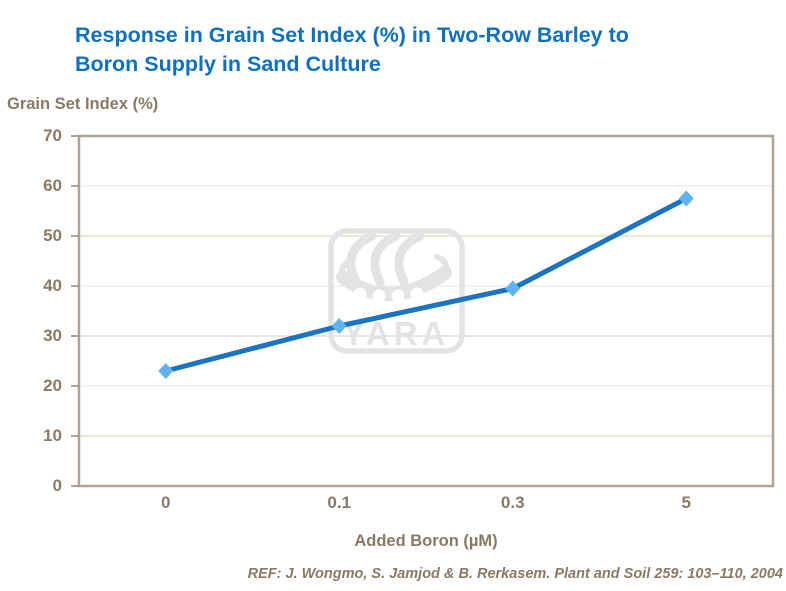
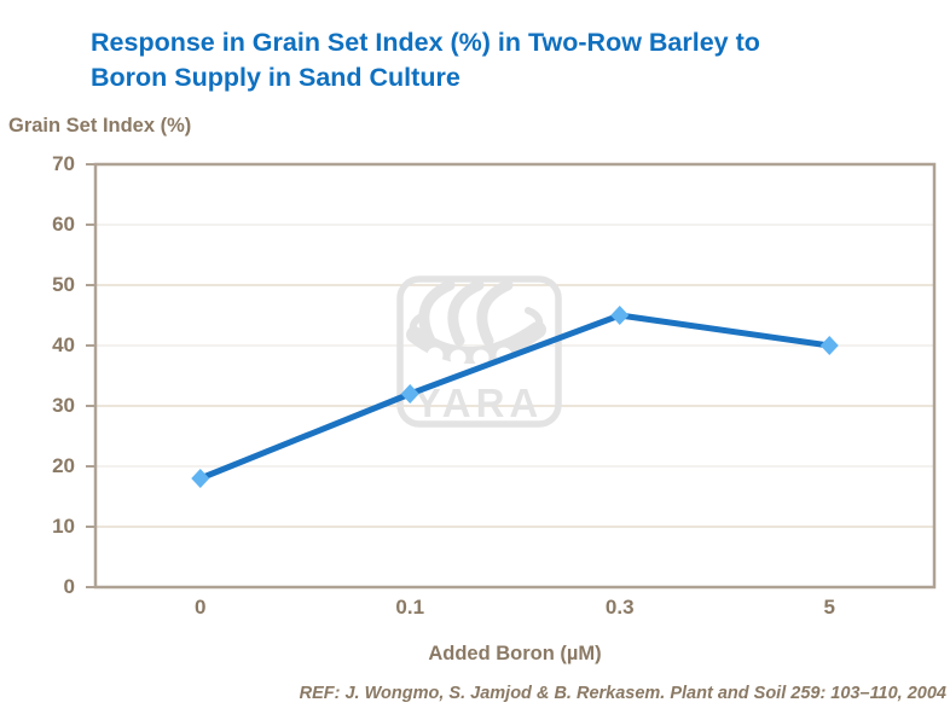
0: 23 -> 18
0.3: 40 -> 45
5: 58 -> 40
